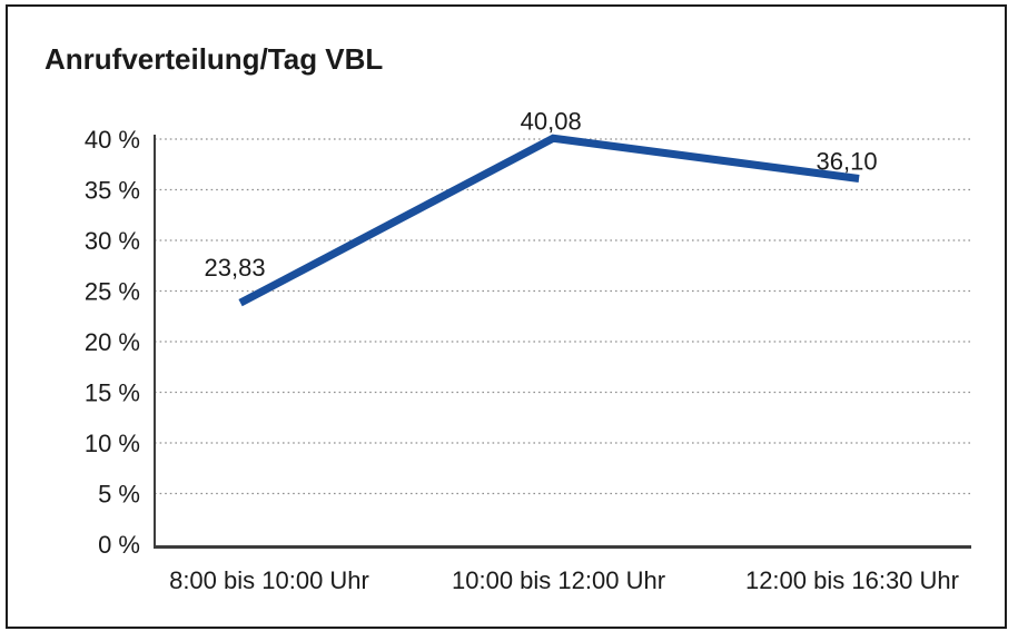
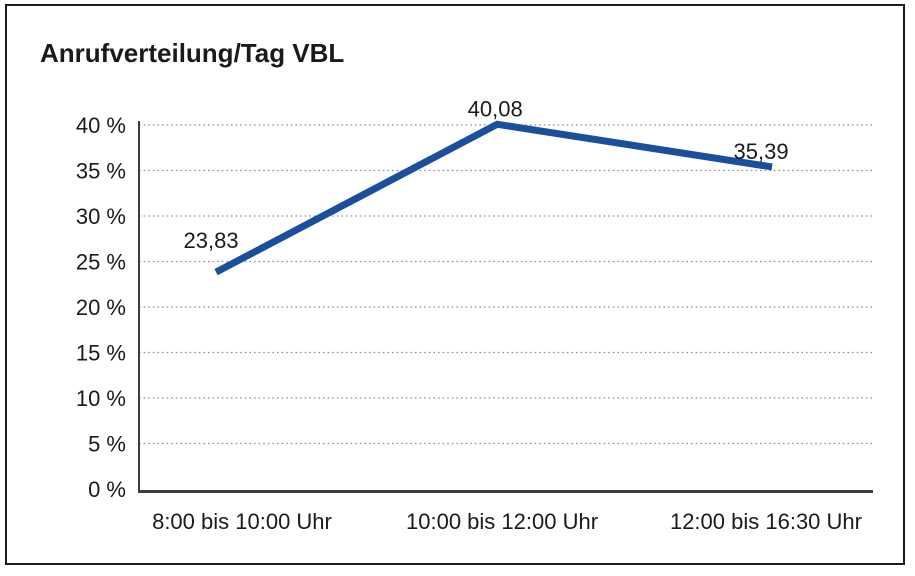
12:00 bis 16:30 Uhr: 36,10 -> 35,39
